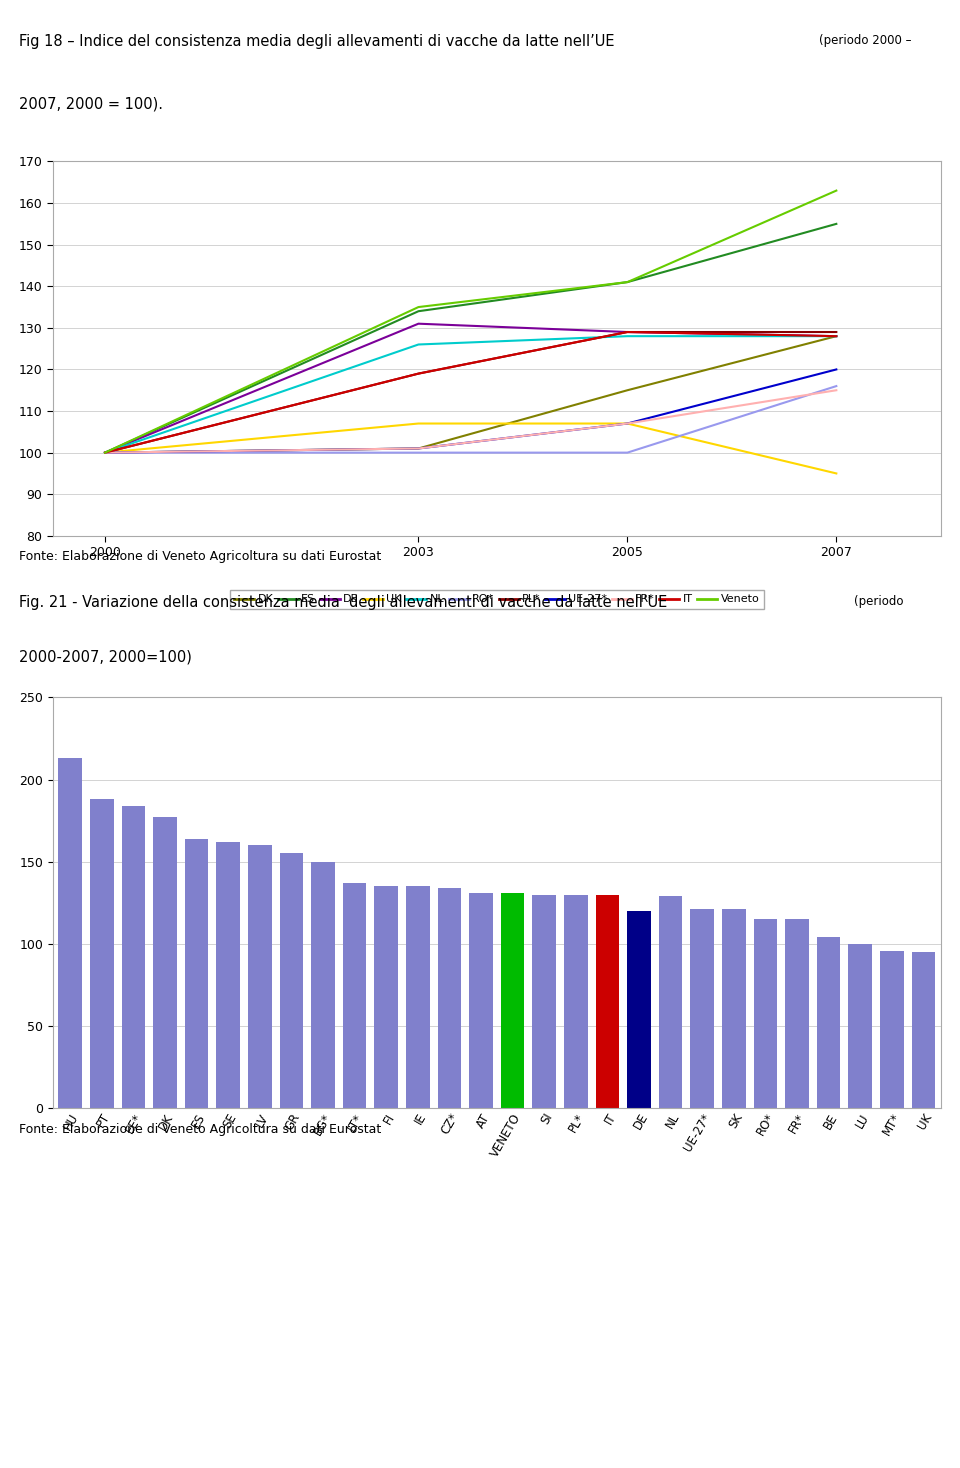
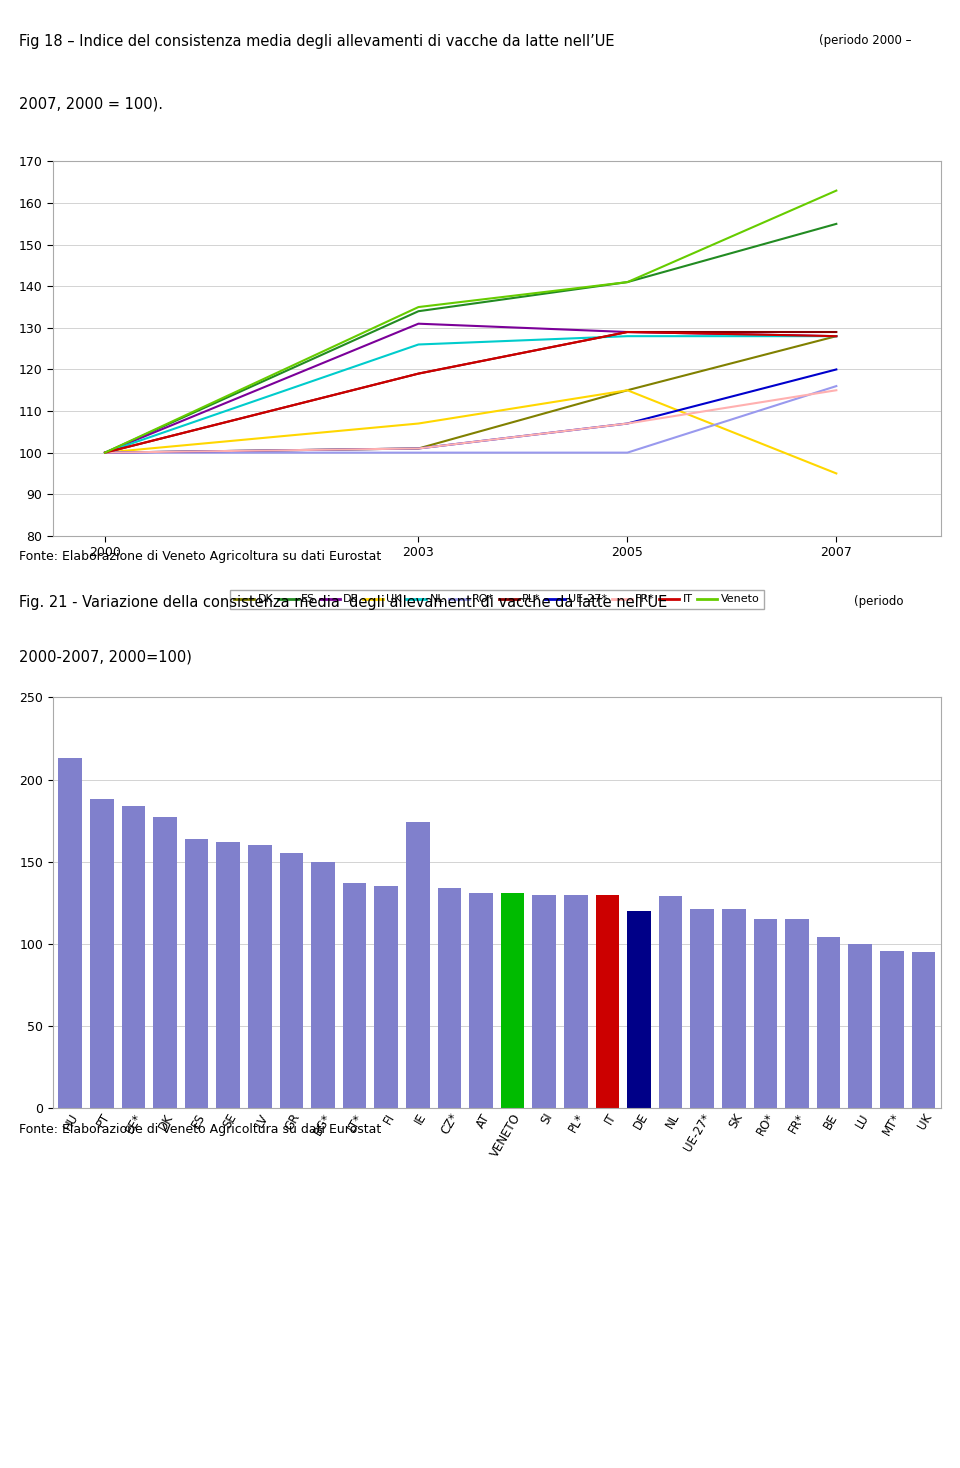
UK/2005: 107 -> 115
IE: 135 -> 174
